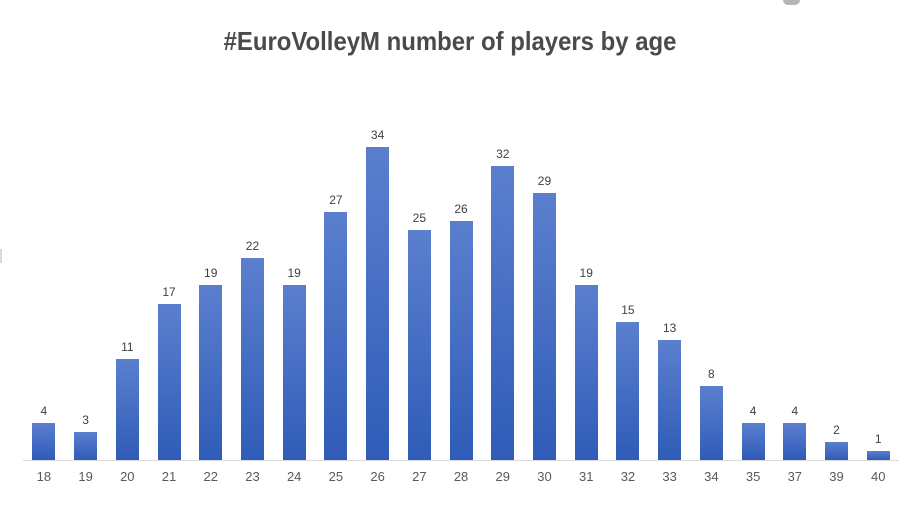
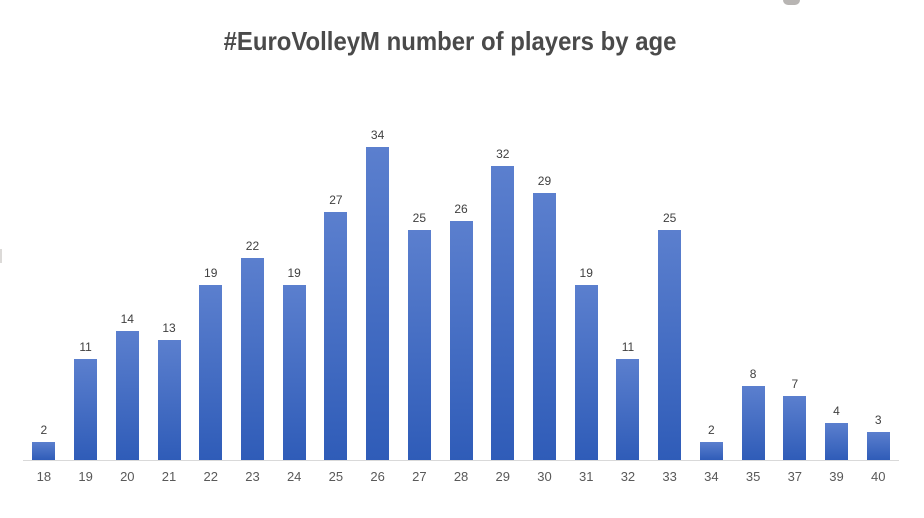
18: 4 -> 2
19: 3 -> 11
20: 11 -> 14
21: 17 -> 13
32: 15 -> 11
33: 13 -> 25
34: 8 -> 2
35: 4 -> 8
37: 4 -> 7
39: 2 -> 4
40: 1 -> 3
